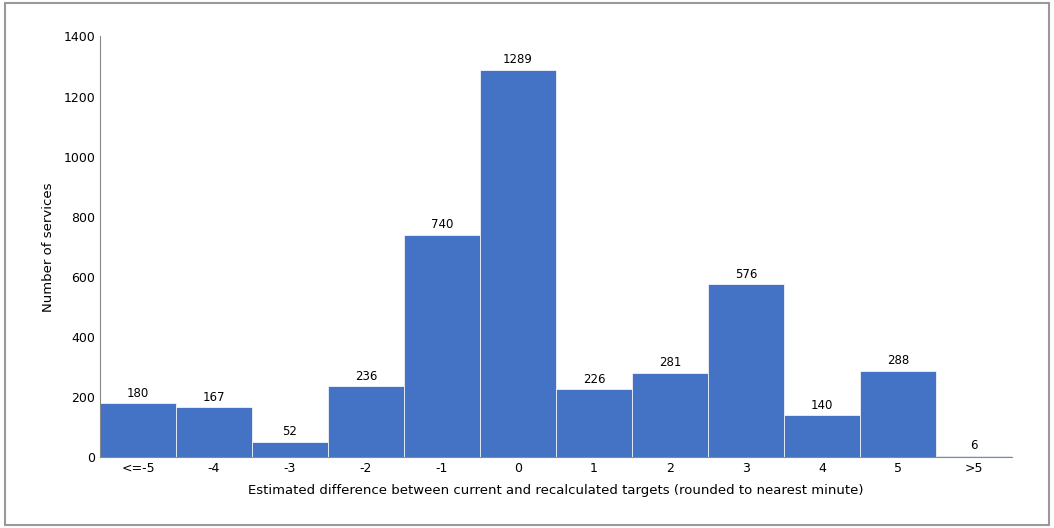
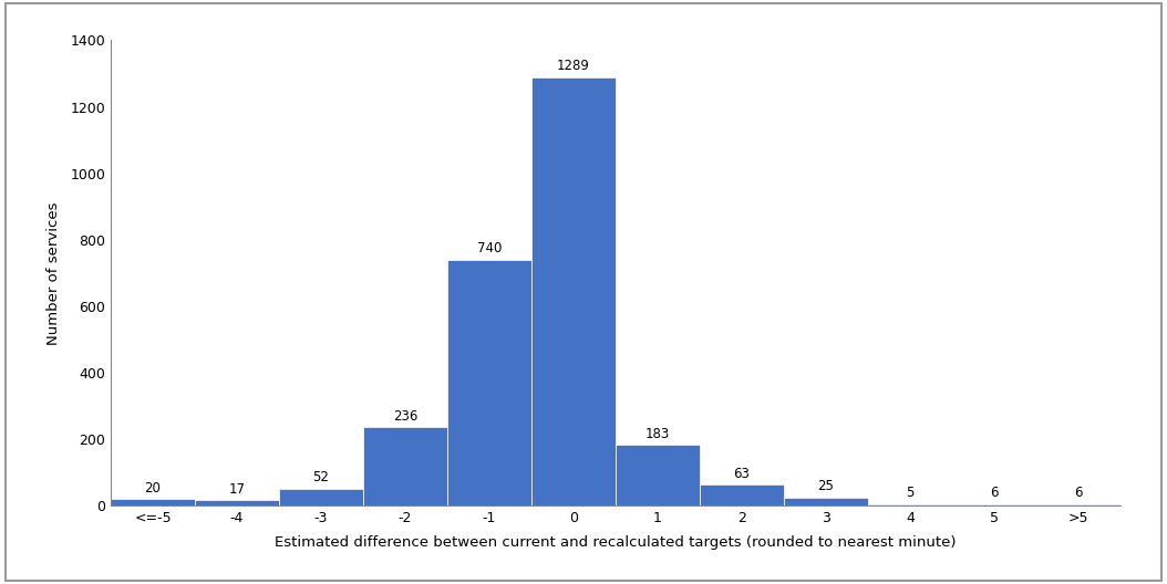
<=-5: 180 -> 20
-4: 167 -> 17
1: 226 -> 183
2: 281 -> 63
3: 576 -> 25
4: 140 -> 5
5: 288 -> 6
